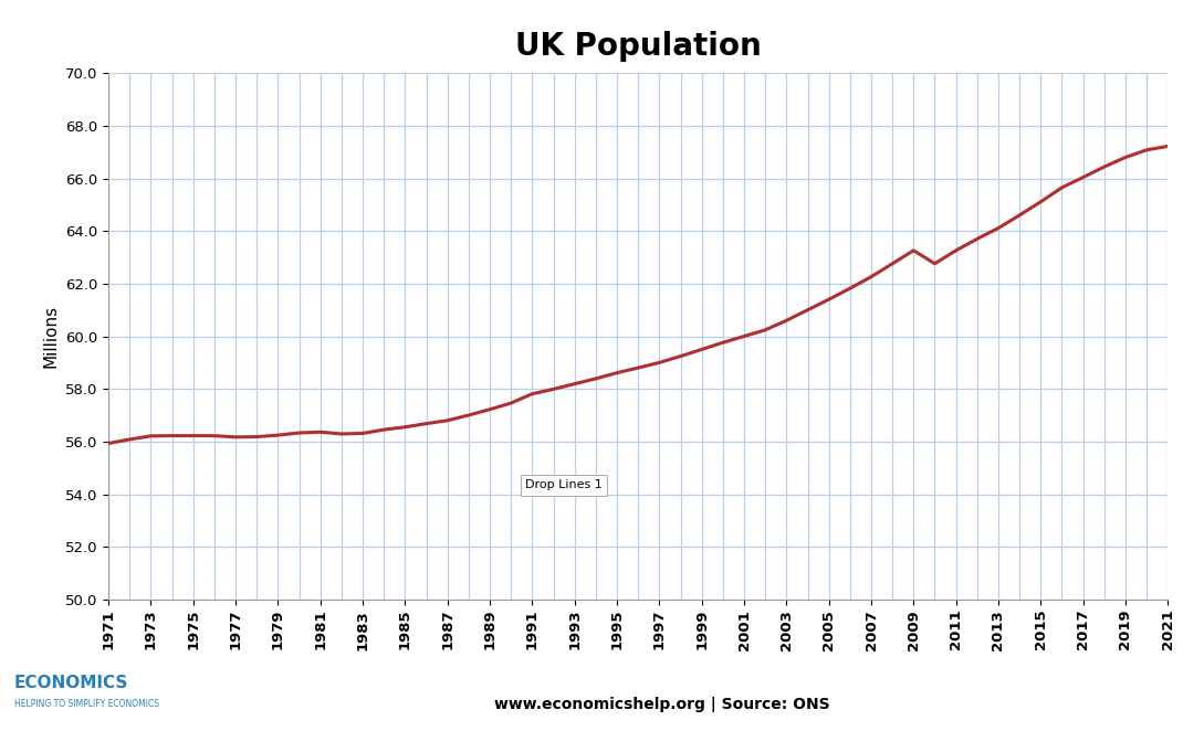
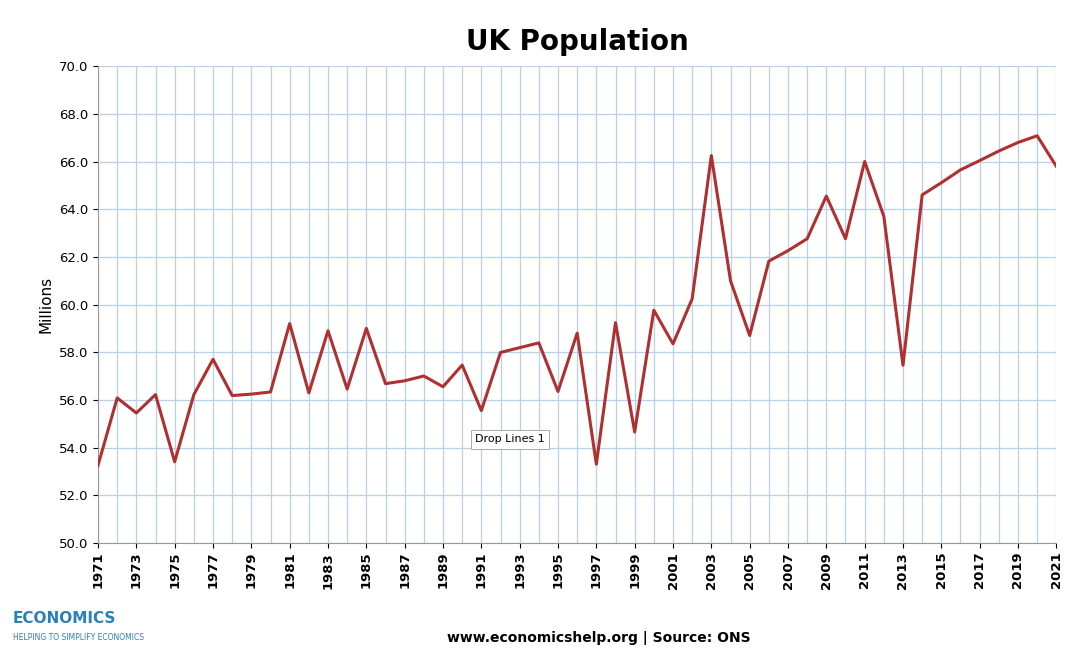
1971: 55.93 -> 53.25
1973: 56.21 -> 55.45
1975: 56.22 -> 53.40
1977: 56.17 -> 57.70
1981: 56.36 -> 59.20
1983: 56.31 -> 58.90
1985: 56.55 -> 59.00
1989: 57.22 -> 56.55
1991: 57.81 -> 55.55
1995: 58.61 -> 56.35
1997: 59.00 -> 53.30
1999: 59.50 -> 54.65
2001: 60.00 -> 58.35
2003: 60.60 -> 66.25
2005: 61.40 -> 58.70
2009: 63.26 -> 64.55
2011: 63.26 -> 66.00
2013: 64.11 -> 57.45
2021: 67.22 -> 65.80
